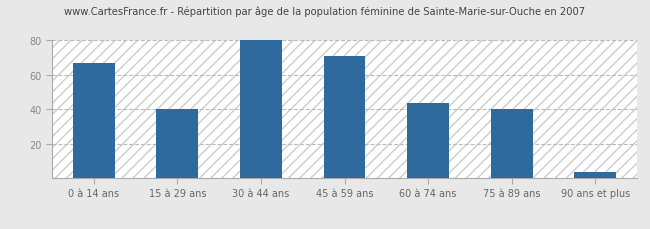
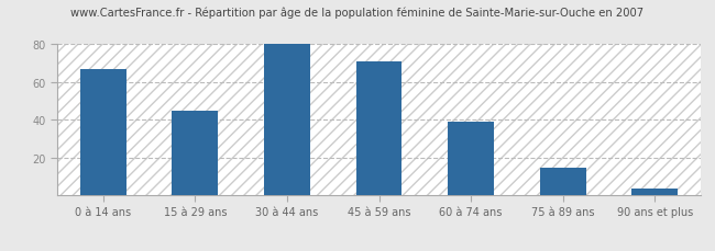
15 à 29 ans: 40 -> 45
60 à 74 ans: 44 -> 39
75 à 89 ans: 40 -> 15
